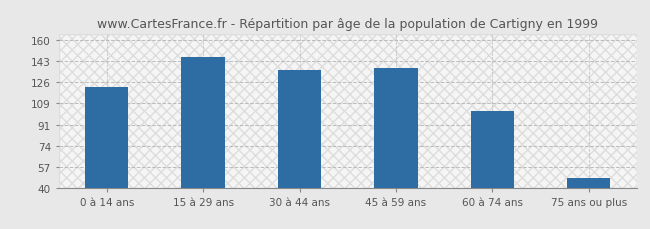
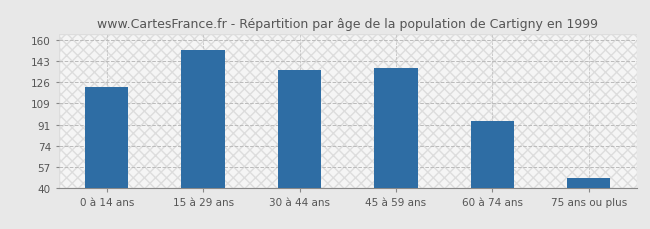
15 à 29 ans: 146 -> 152
60 à 74 ans: 102 -> 94
